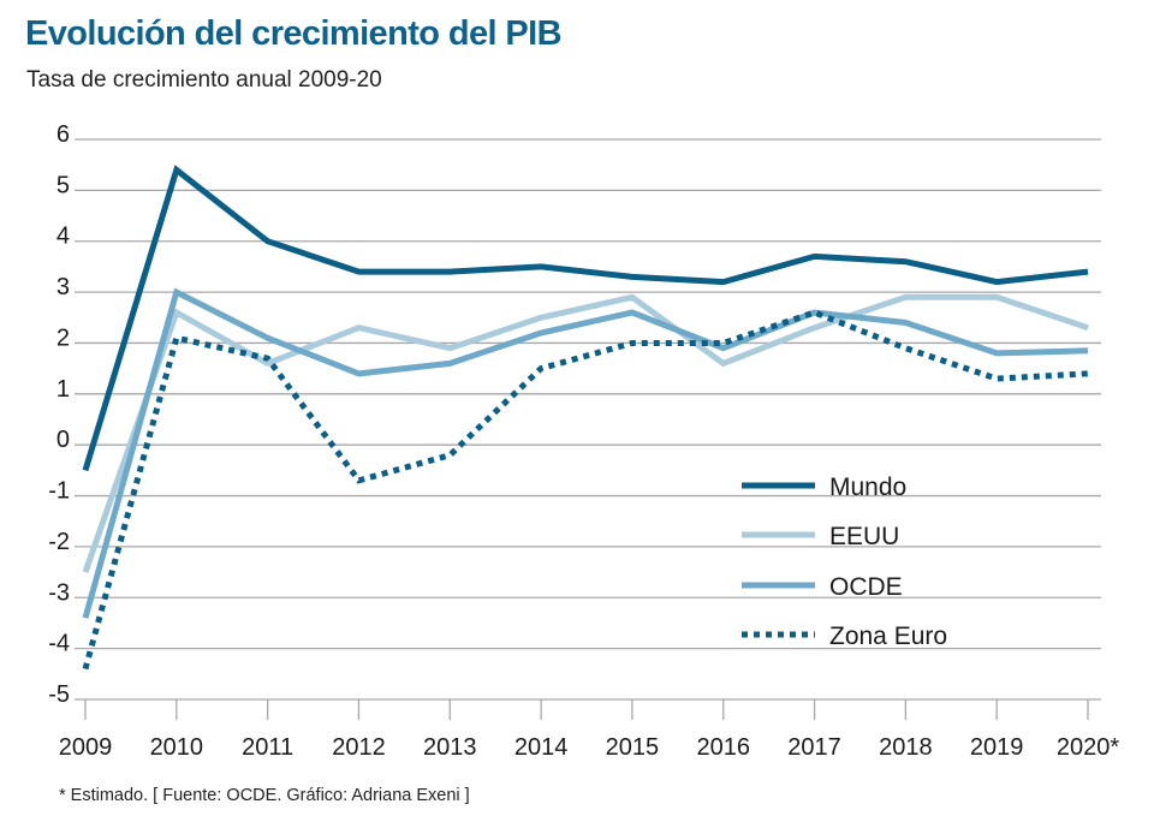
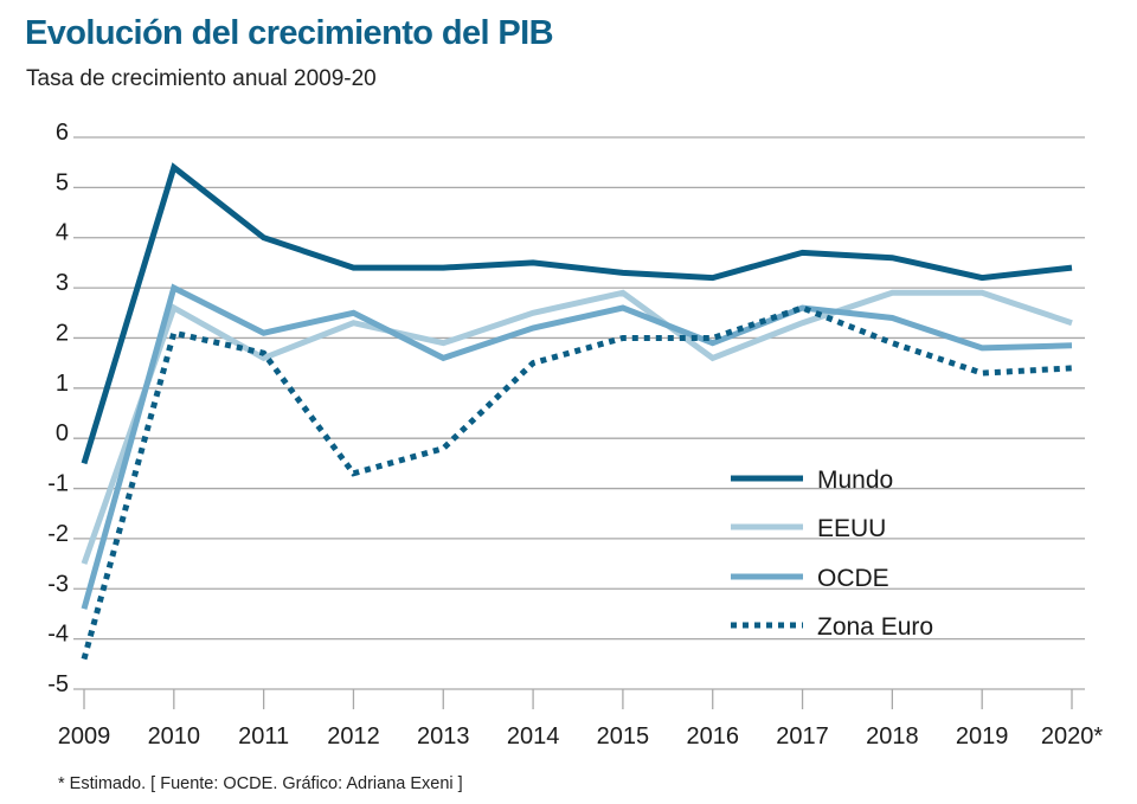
OCDE/2012: 1.4 -> 2.5
